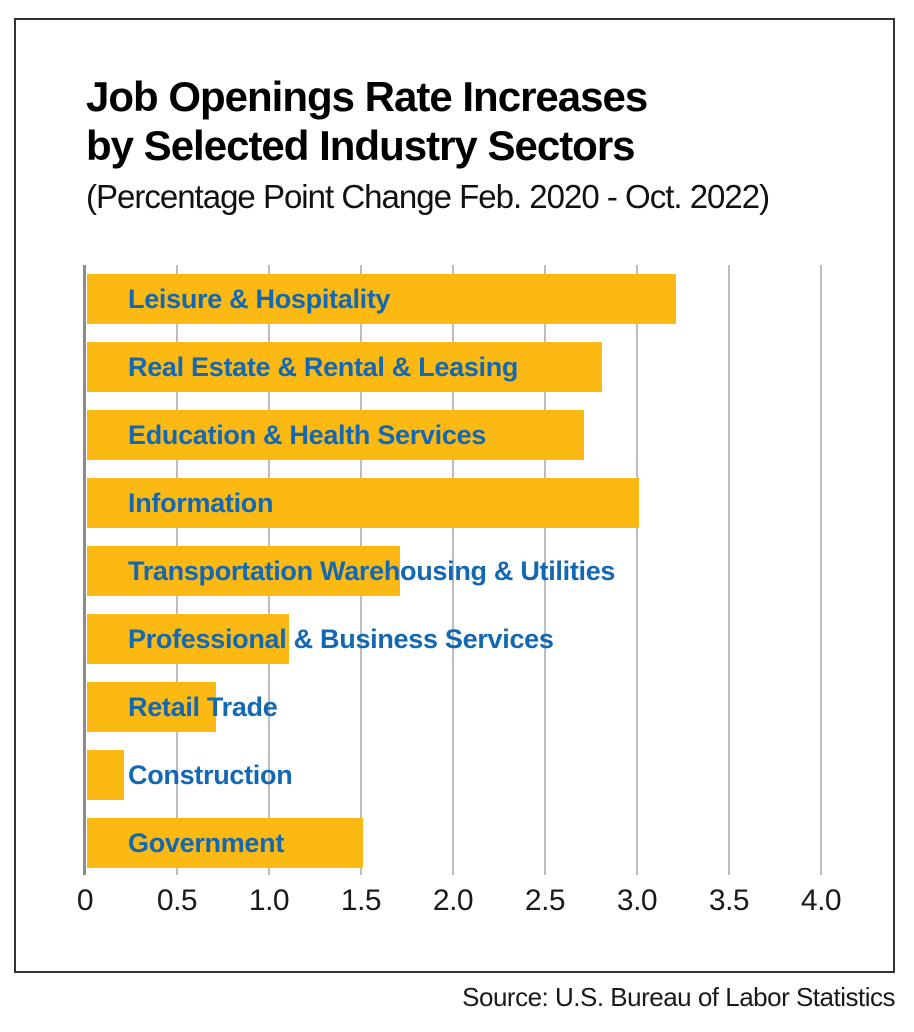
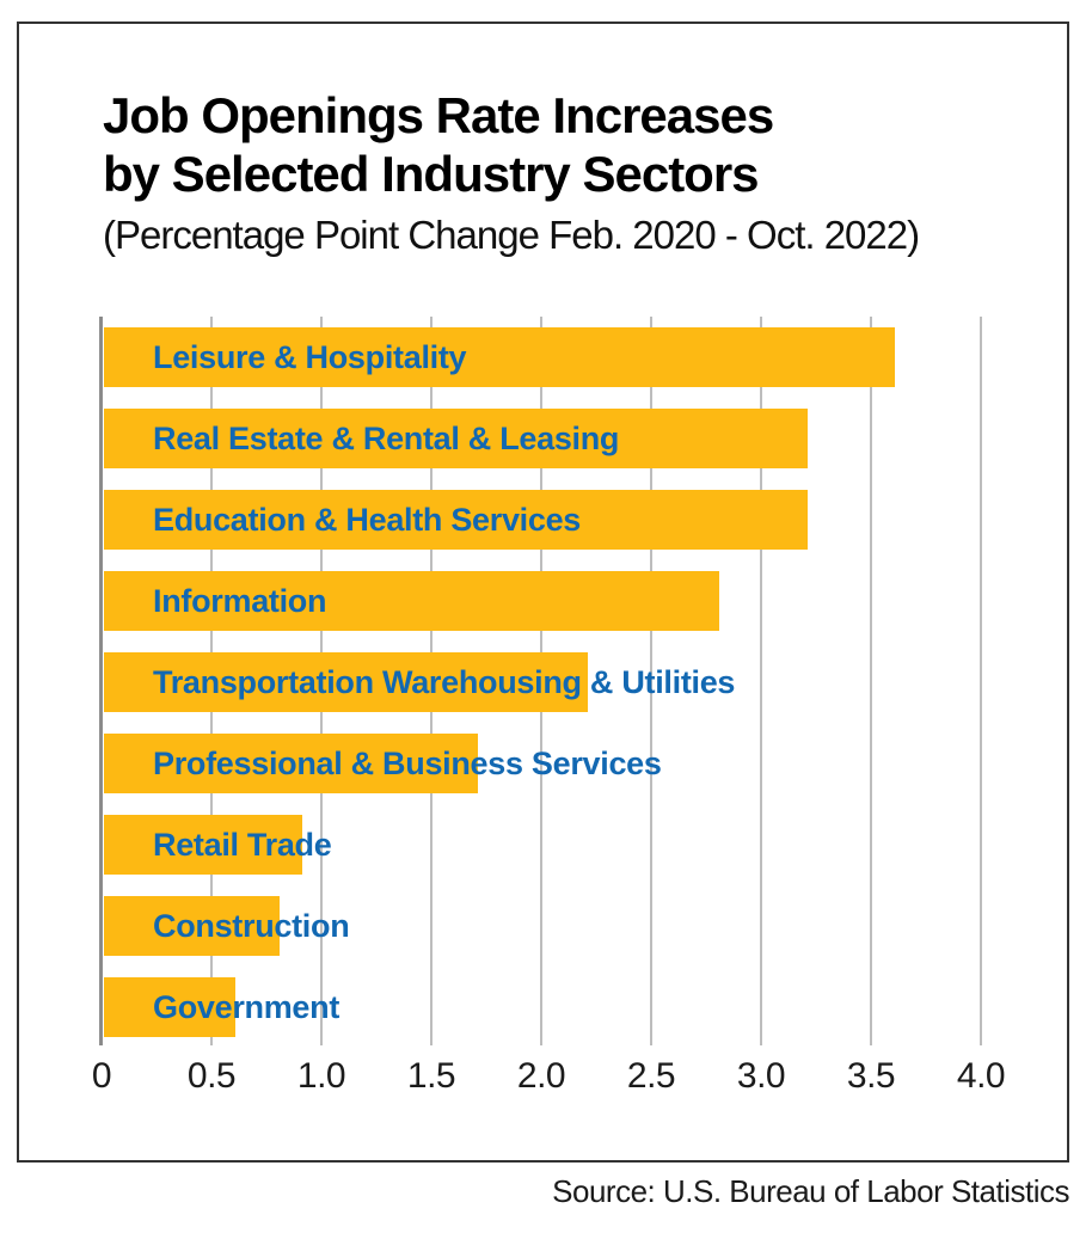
Leisure & Hospitality: 3.2 -> 3.6
Real Estate & Rental & Leasing: 2.8 -> 3.2
Education & Health Services: 2.7 -> 3.2
Information: 3.0 -> 2.8
Transportation Warehousing & Utilities: 1.7 -> 2.2
Professional & Business Services: 1.1 -> 1.7
Retail Trade: 0.7 -> 0.9
Construction: 0.2 -> 0.8
Government: 1.5 -> 0.6
